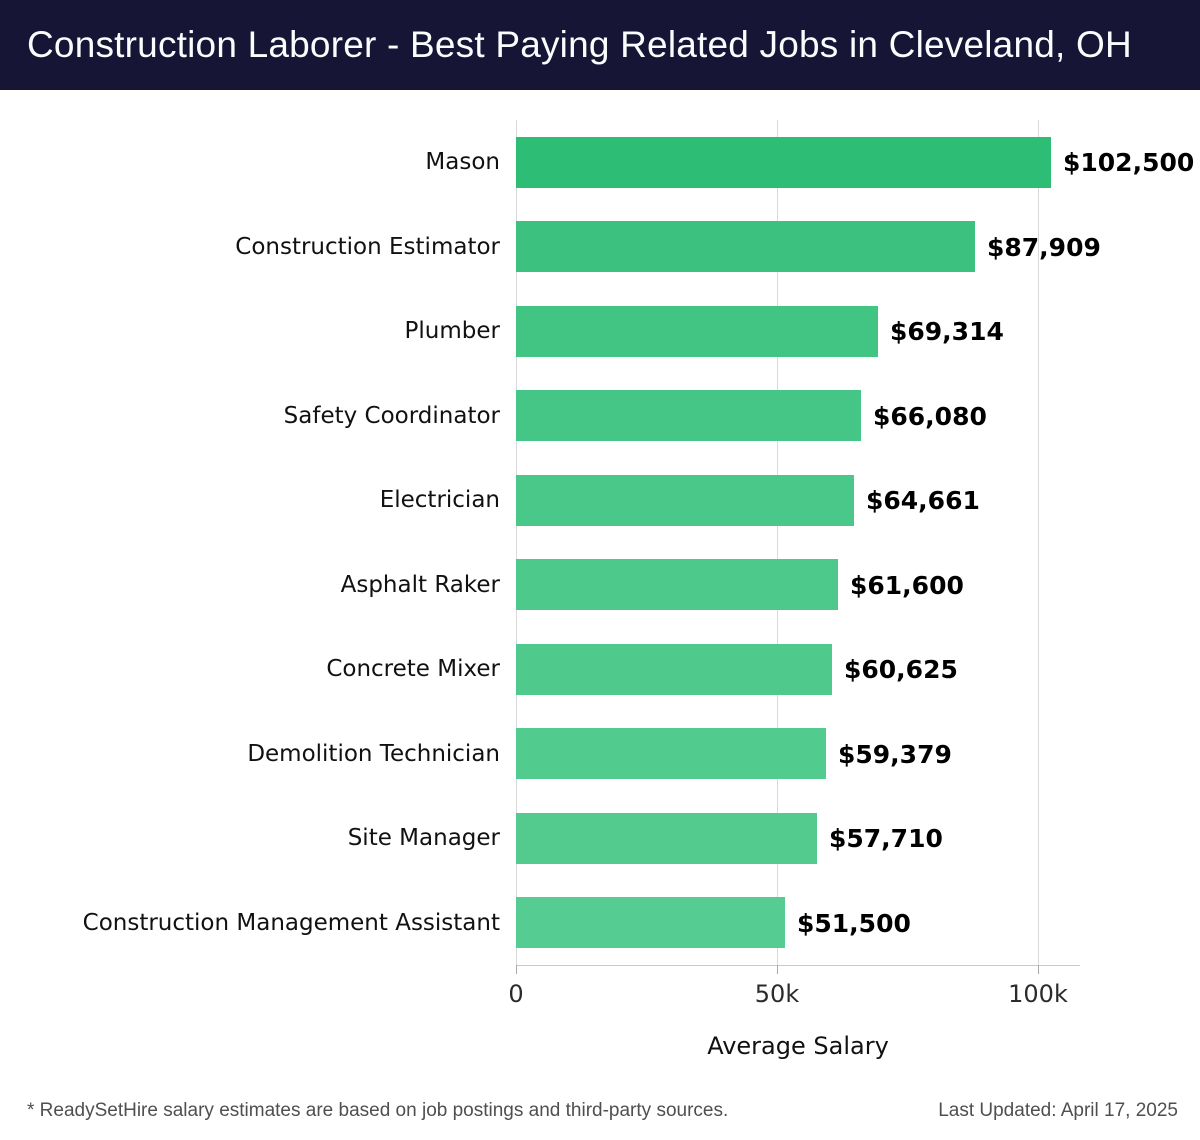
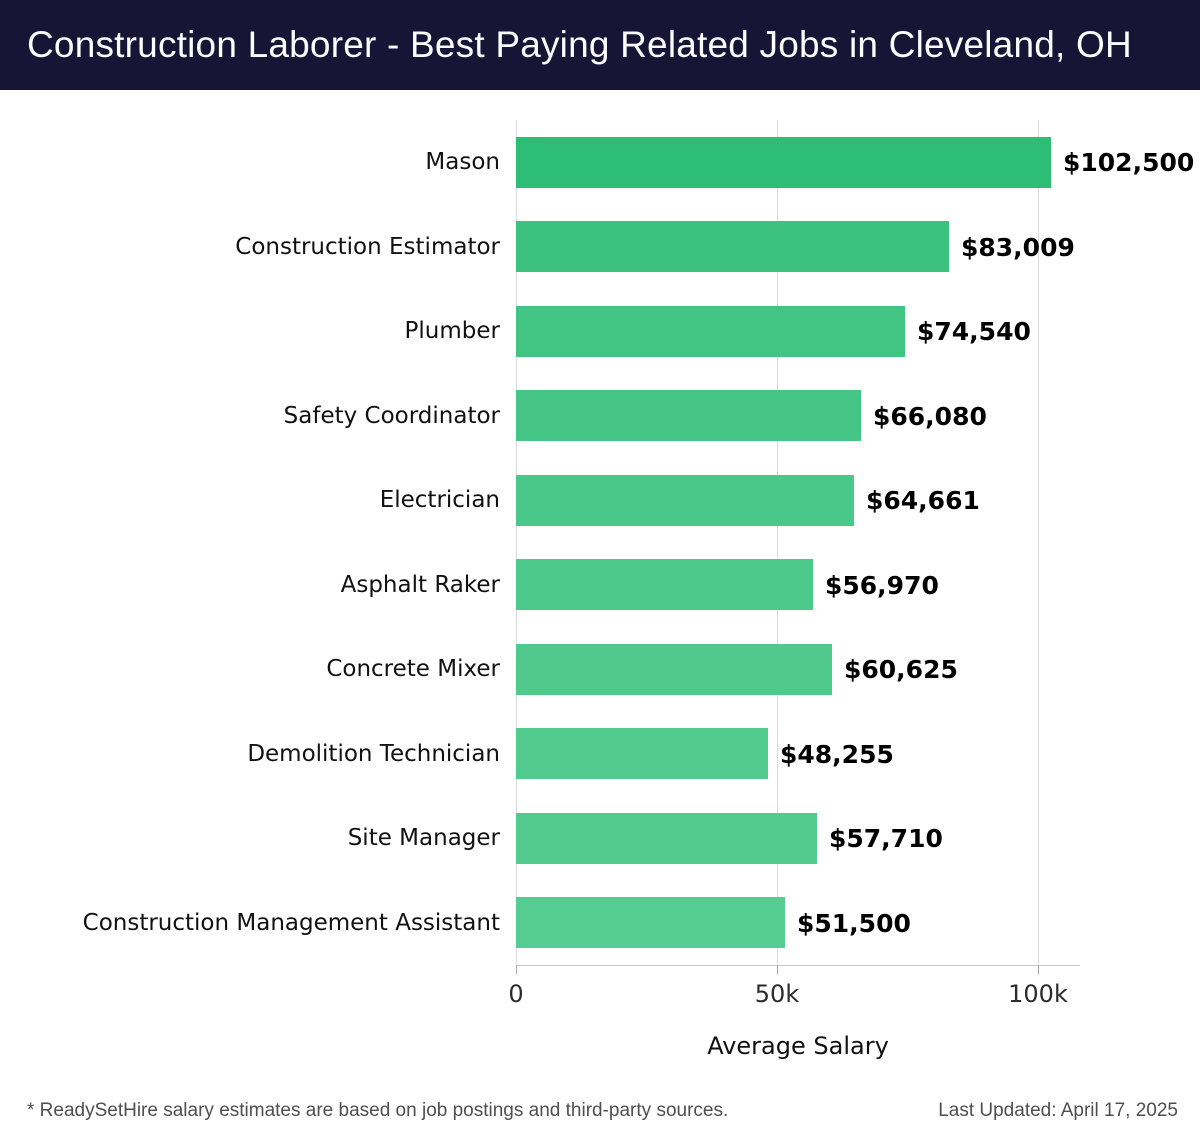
Construction Estimator: $87,909 -> $83,009
Plumber: $69,314 -> $74,540
Asphalt Raker: $61,600 -> $56,970
Demolition Technician: $59,379 -> $48,255
